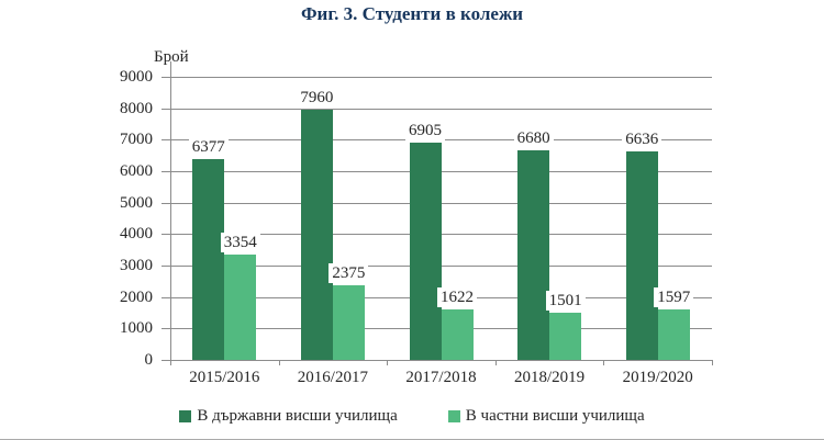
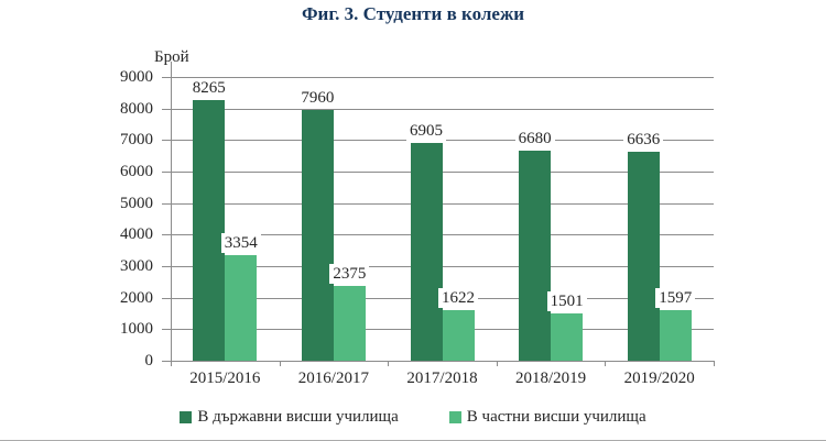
В държавни висши училища/2015/2016: 6377 -> 8265
